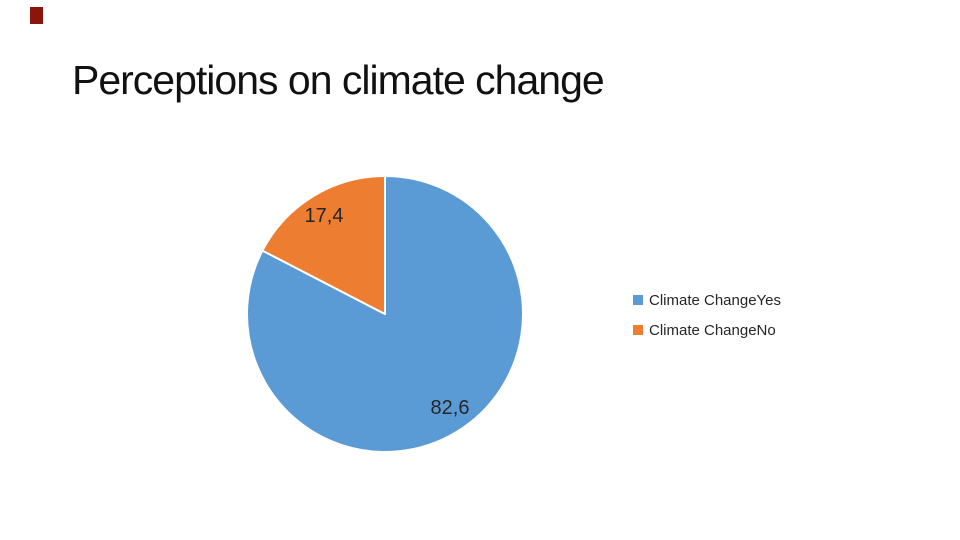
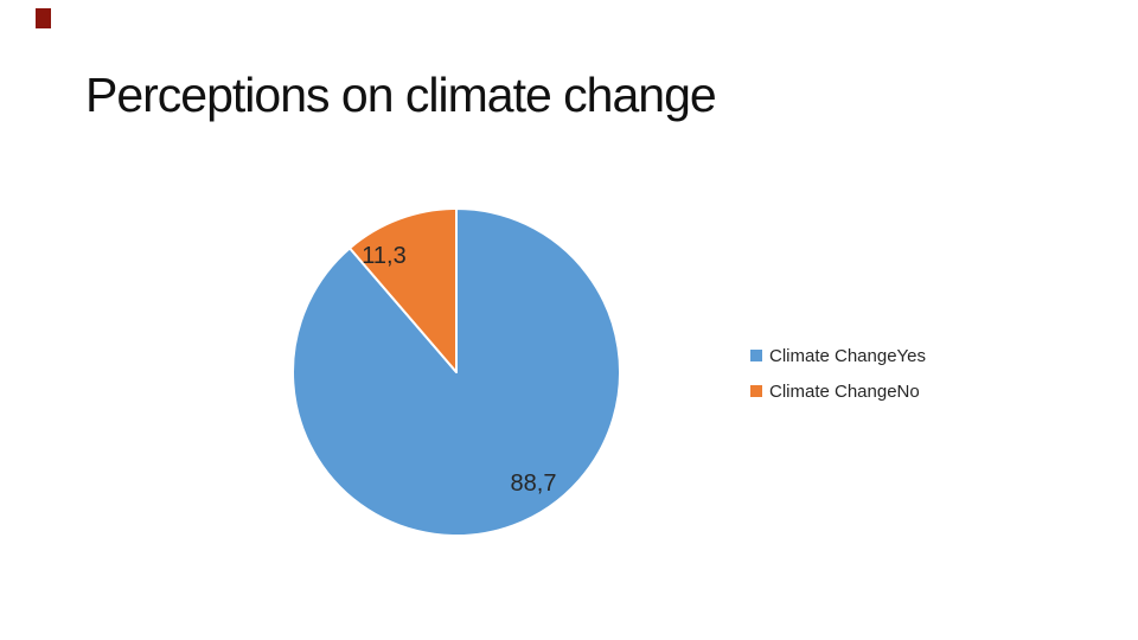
Climate ChangeYes: 82,6 -> 88,7
Climate ChangeNo: 17,4 -> 11,3
